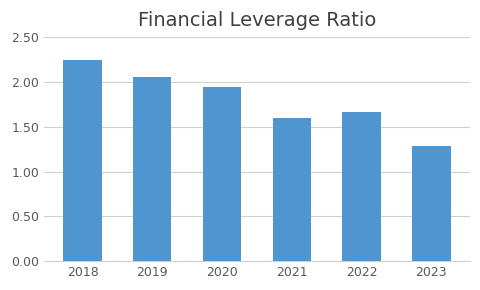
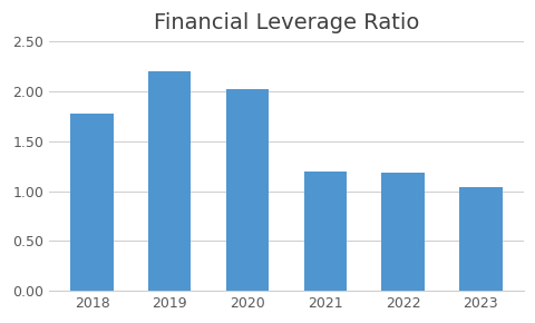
2018: 2.24 -> 1.78
2019: 2.06 -> 2.20
2020: 1.94 -> 2.02
2021: 1.60 -> 1.20
2022: 1.67 -> 1.18
2023: 1.29 -> 1.04
